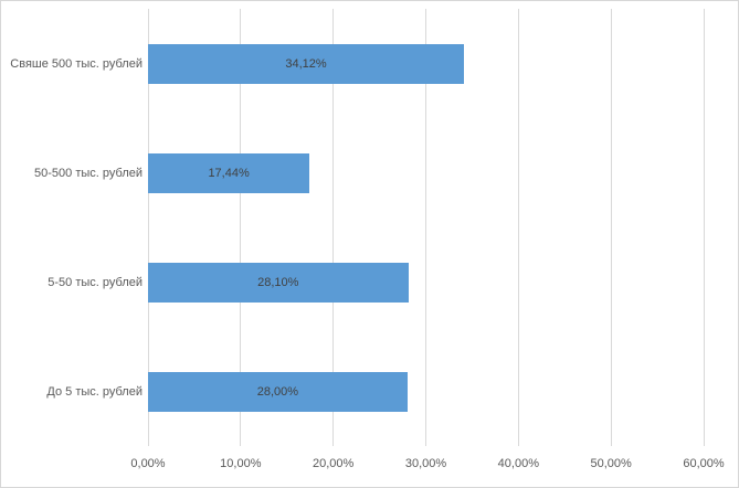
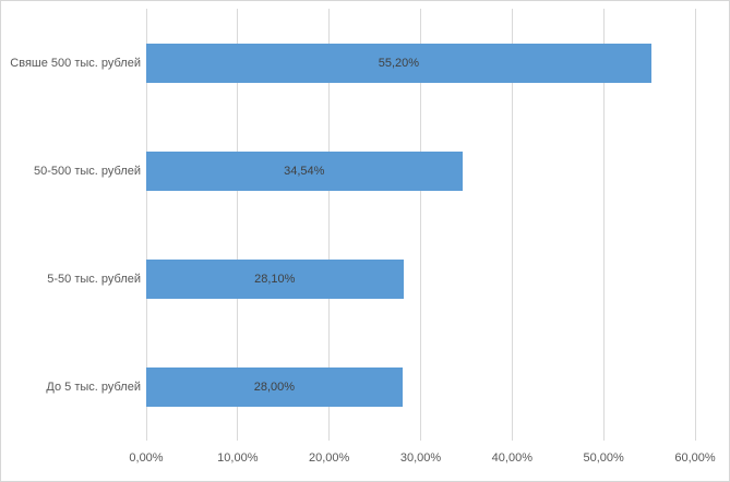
Свяше 500 тыс. рублей: 34,12% -> 55,20%
50-500 тыс. рублей: 17,44% -> 34,54%
